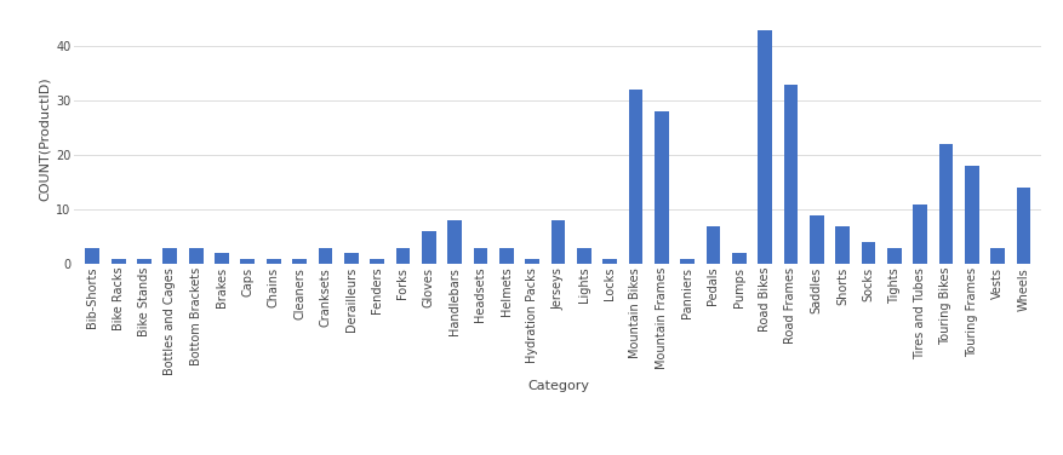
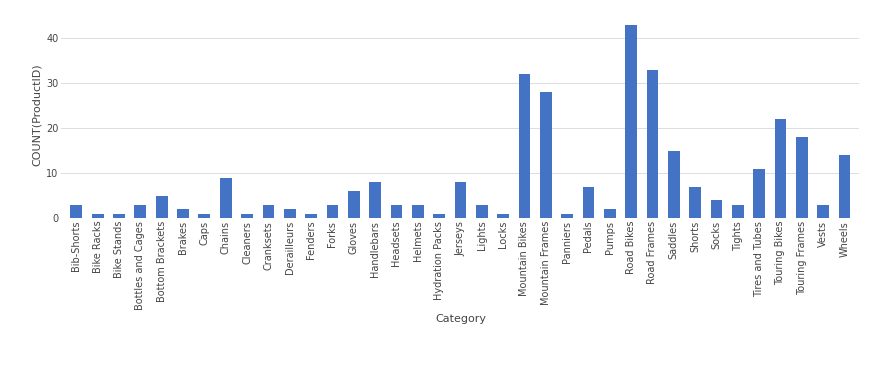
Bottom Brackets: 3 -> 5
Chains: 1 -> 9
Saddles: 9 -> 15
